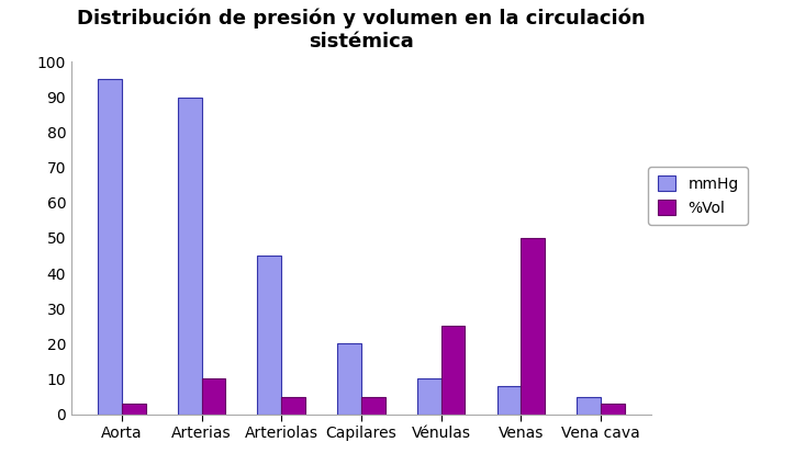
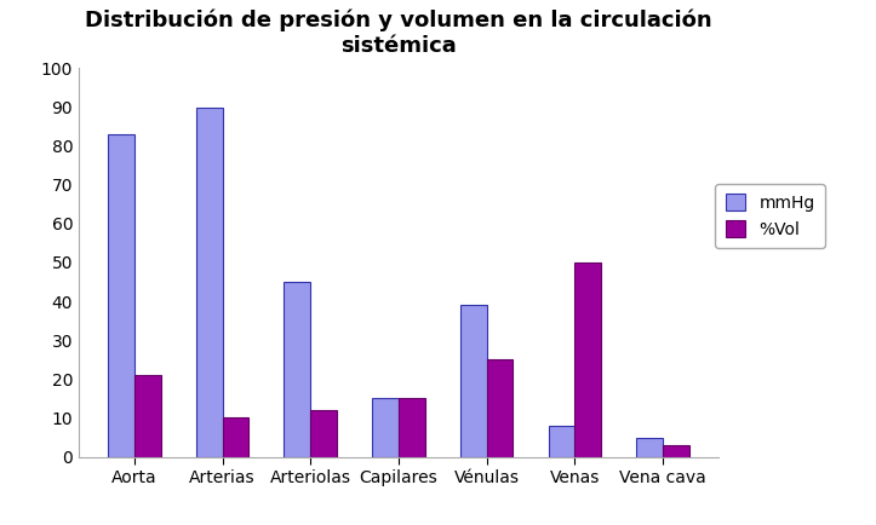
mmHg/Aorta: 95 -> 83
%Vol/Aorta: 3 -> 21
%Vol/Arteriolas: 5 -> 12
mmHg/Capilares: 20 -> 15
%Vol/Capilares: 5 -> 15
mmHg/Vénulas: 10 -> 39
